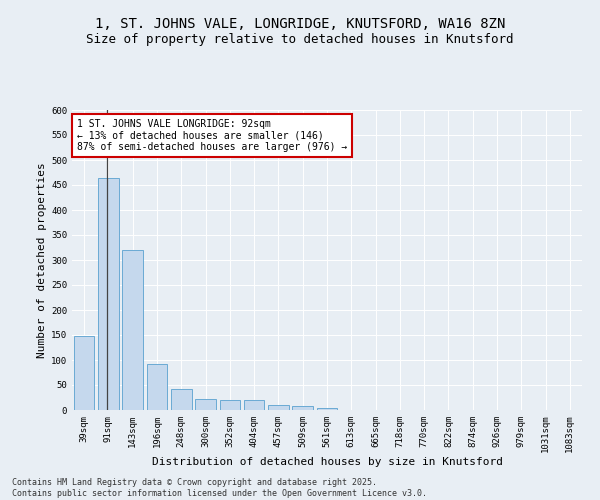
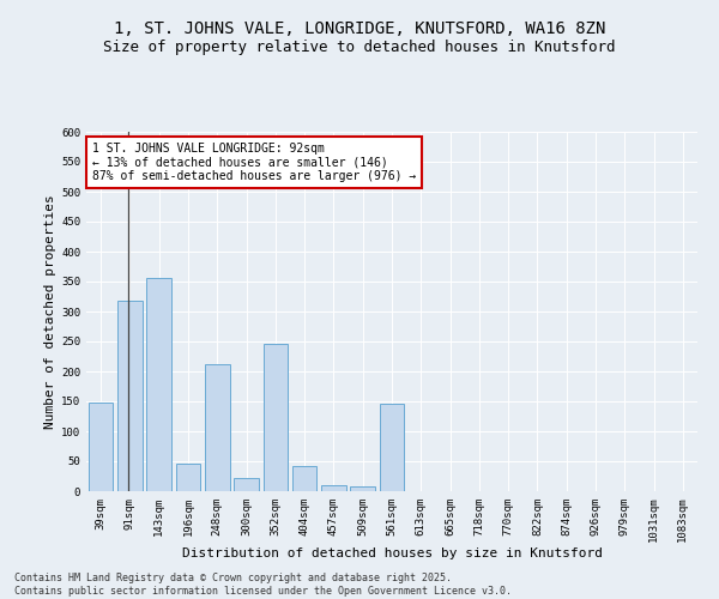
91sqm: 465 -> 318
143sqm: 320 -> 356
196sqm: 93 -> 46
248sqm: 43 -> 212
352sqm: 20 -> 246
404sqm: 20 -> 42
561sqm: 5 -> 146
